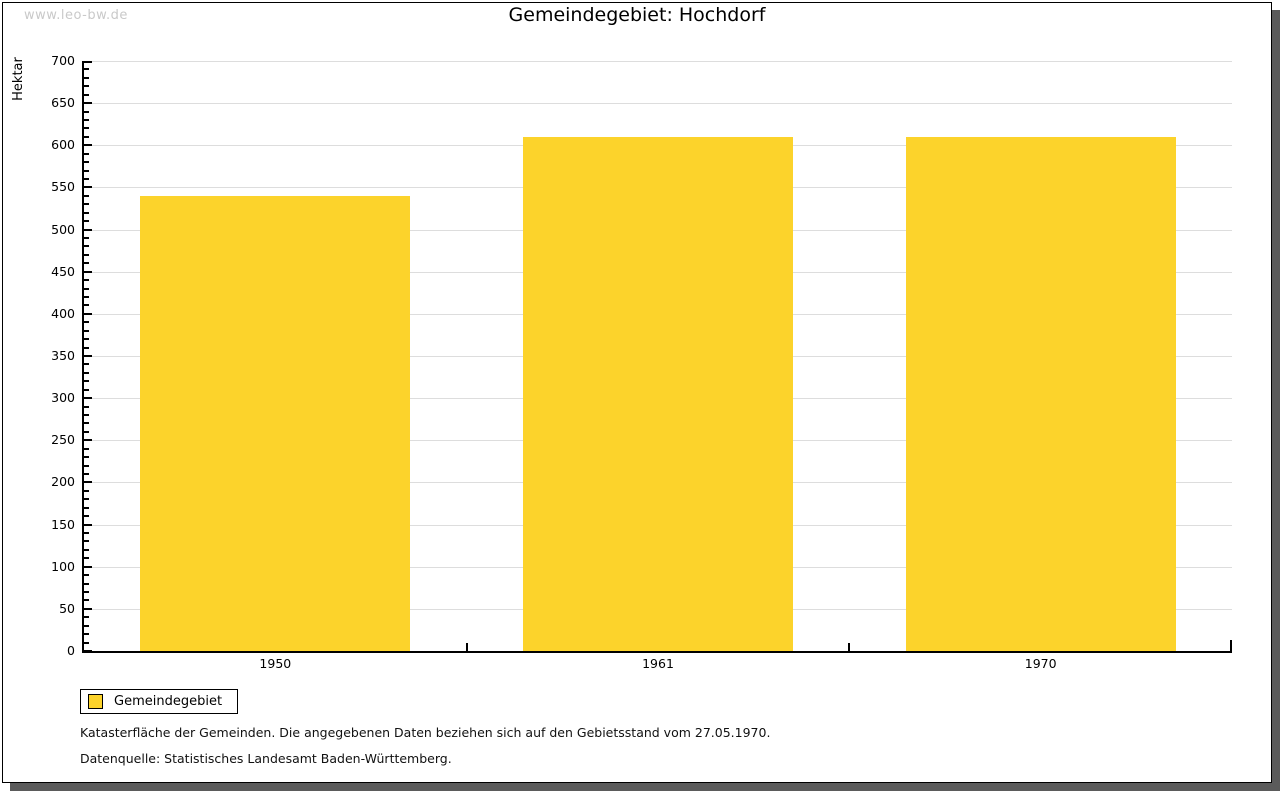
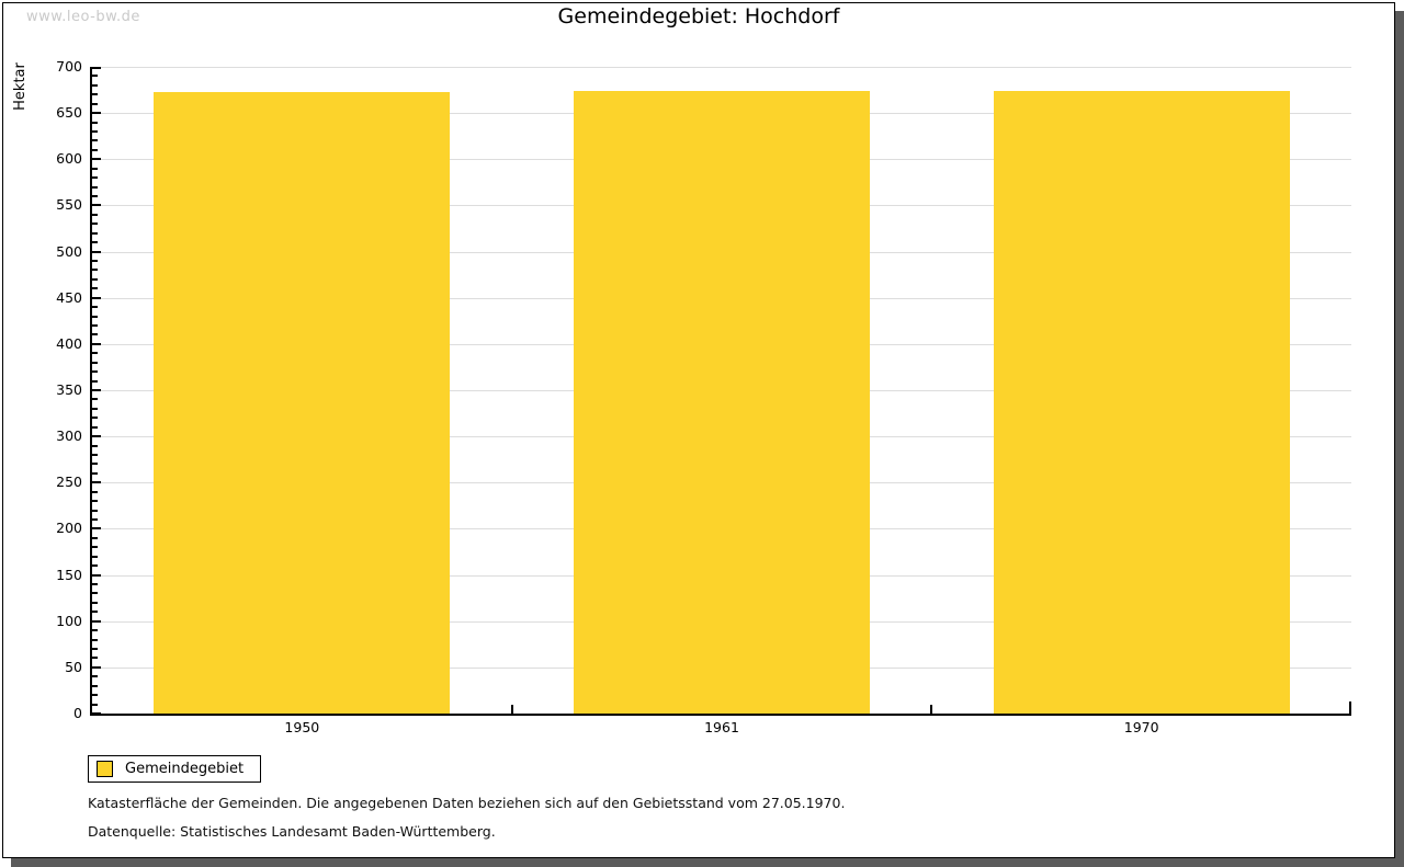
1950: 540 -> 670
1961: 610 -> 670
1970: 610 -> 670
